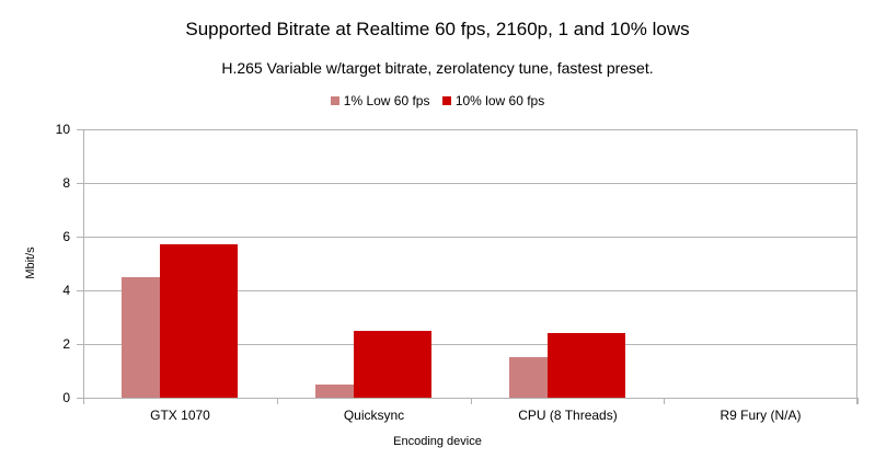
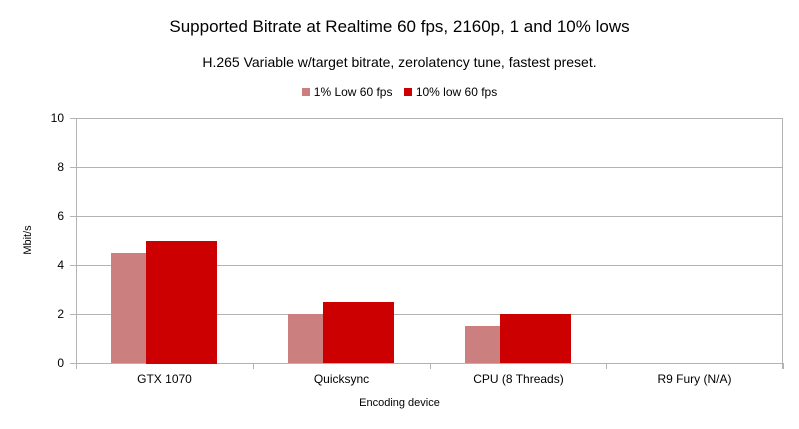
10% low 60 fps/GTX 1070: 5.7 -> 5.0
1% Low 60 fps/Quicksync: 0.5 -> 2.0
10% low 60 fps/CPU (8 Threads): 2.4 -> 2.0
